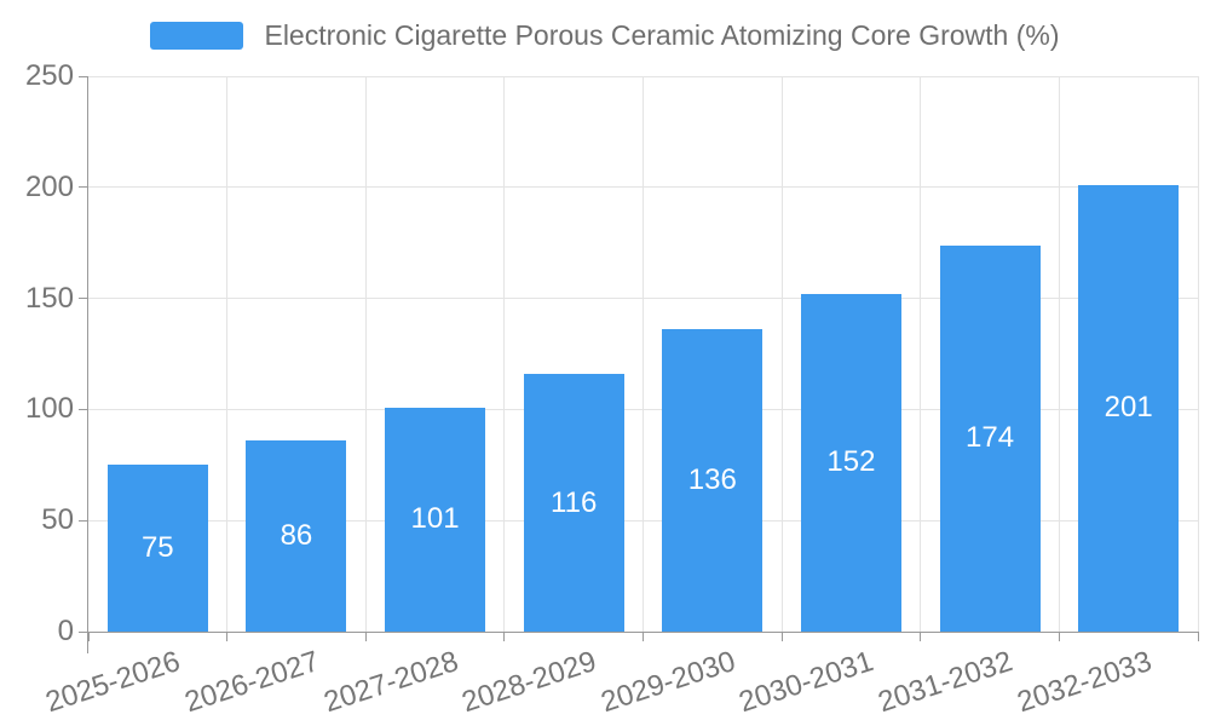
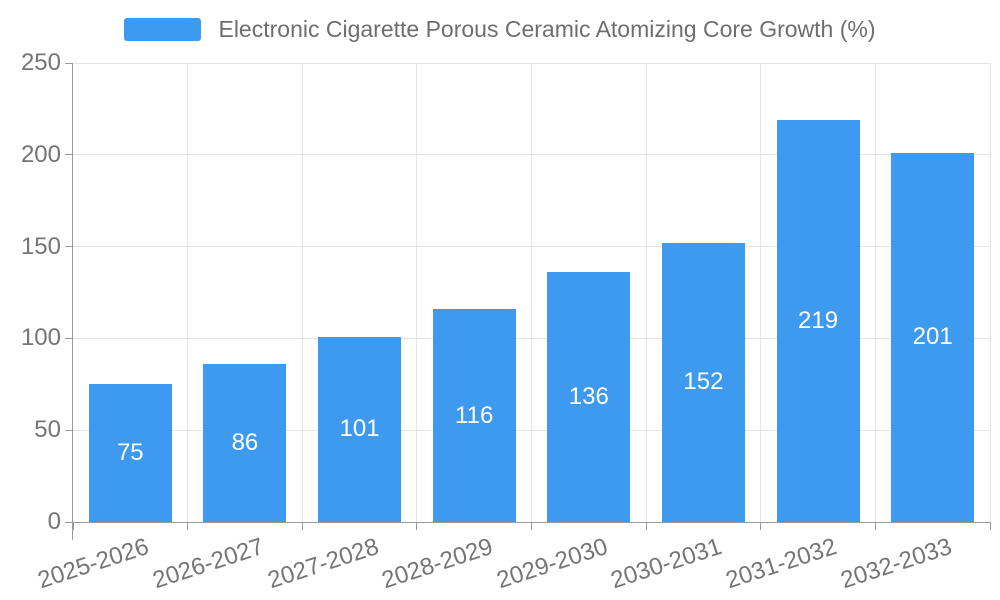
2031-2032: 174 -> 219
